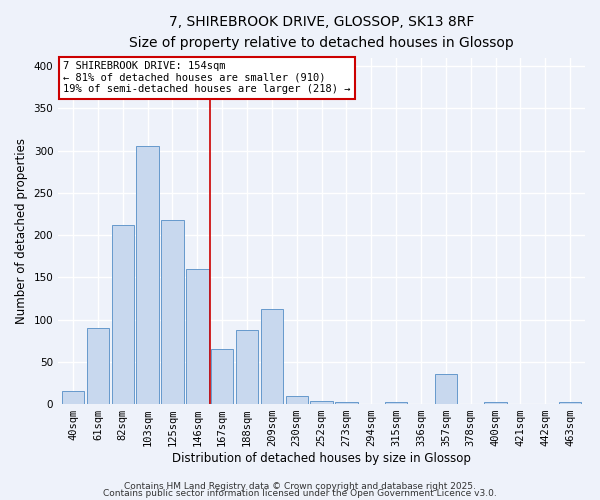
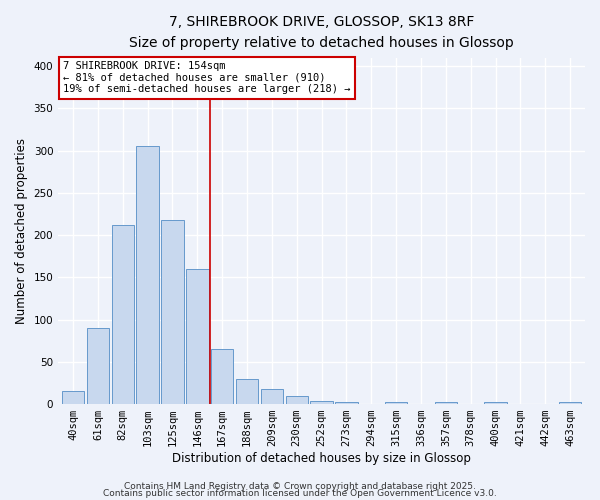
188sqm: 88 -> 30
209sqm: 112 -> 18
357sqm: 36 -> 3
